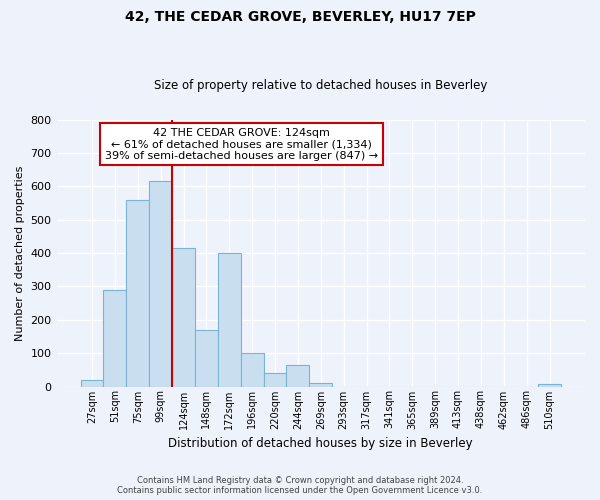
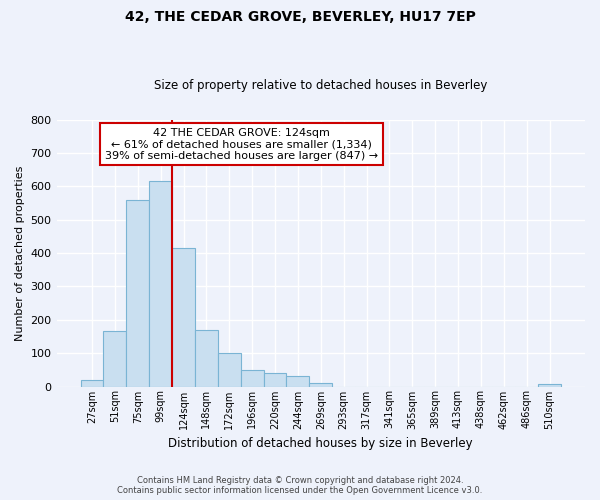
51sqm: 290 -> 165
172sqm: 400 -> 100
196sqm: 100 -> 50
244sqm: 65 -> 33
